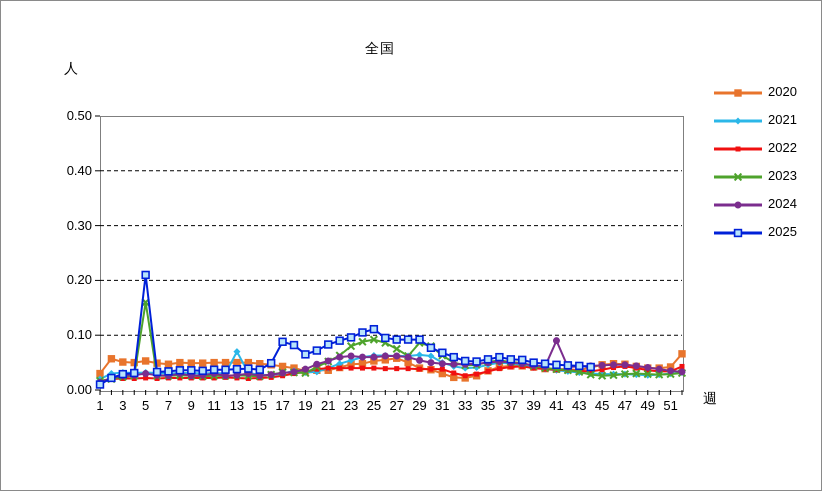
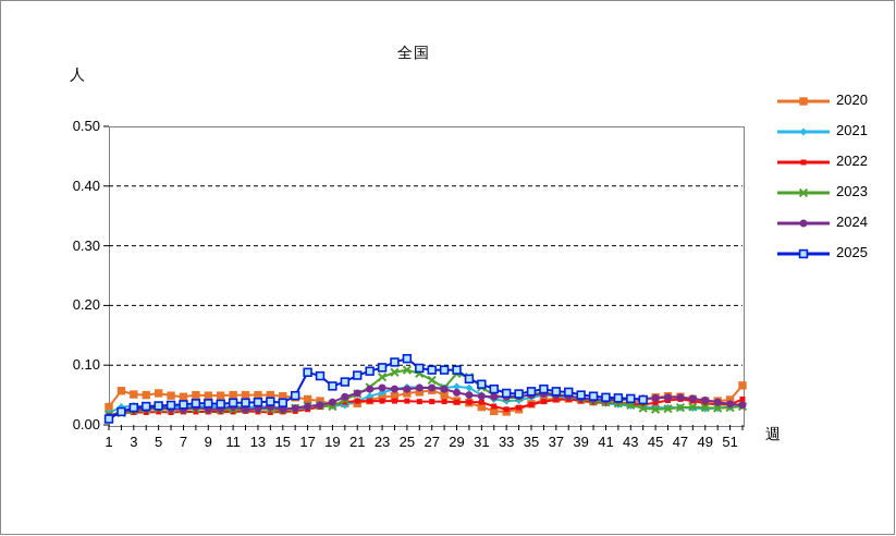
2023/5: 0.16 -> 0.03
2025/5: 0.21 -> 0.03
2021/13: 0.07 -> 0.03
2024/41: 0.09 -> 0.04
